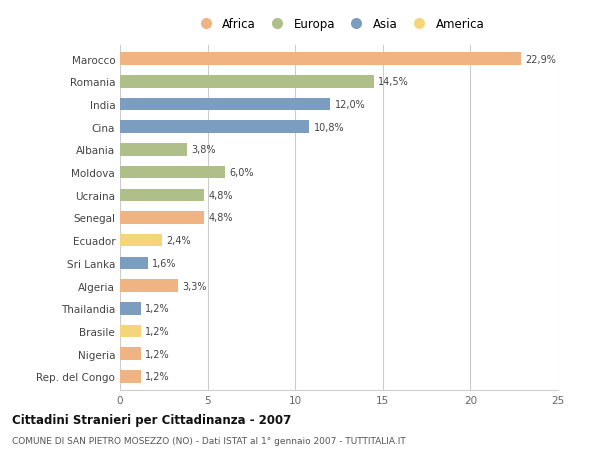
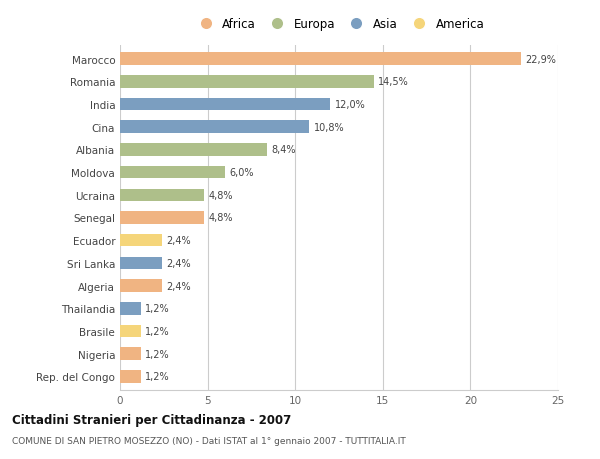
Albania: 3,8% -> 8,4%
Sri Lanka: 1,6% -> 2,4%
Algeria: 3,3% -> 2,4%
